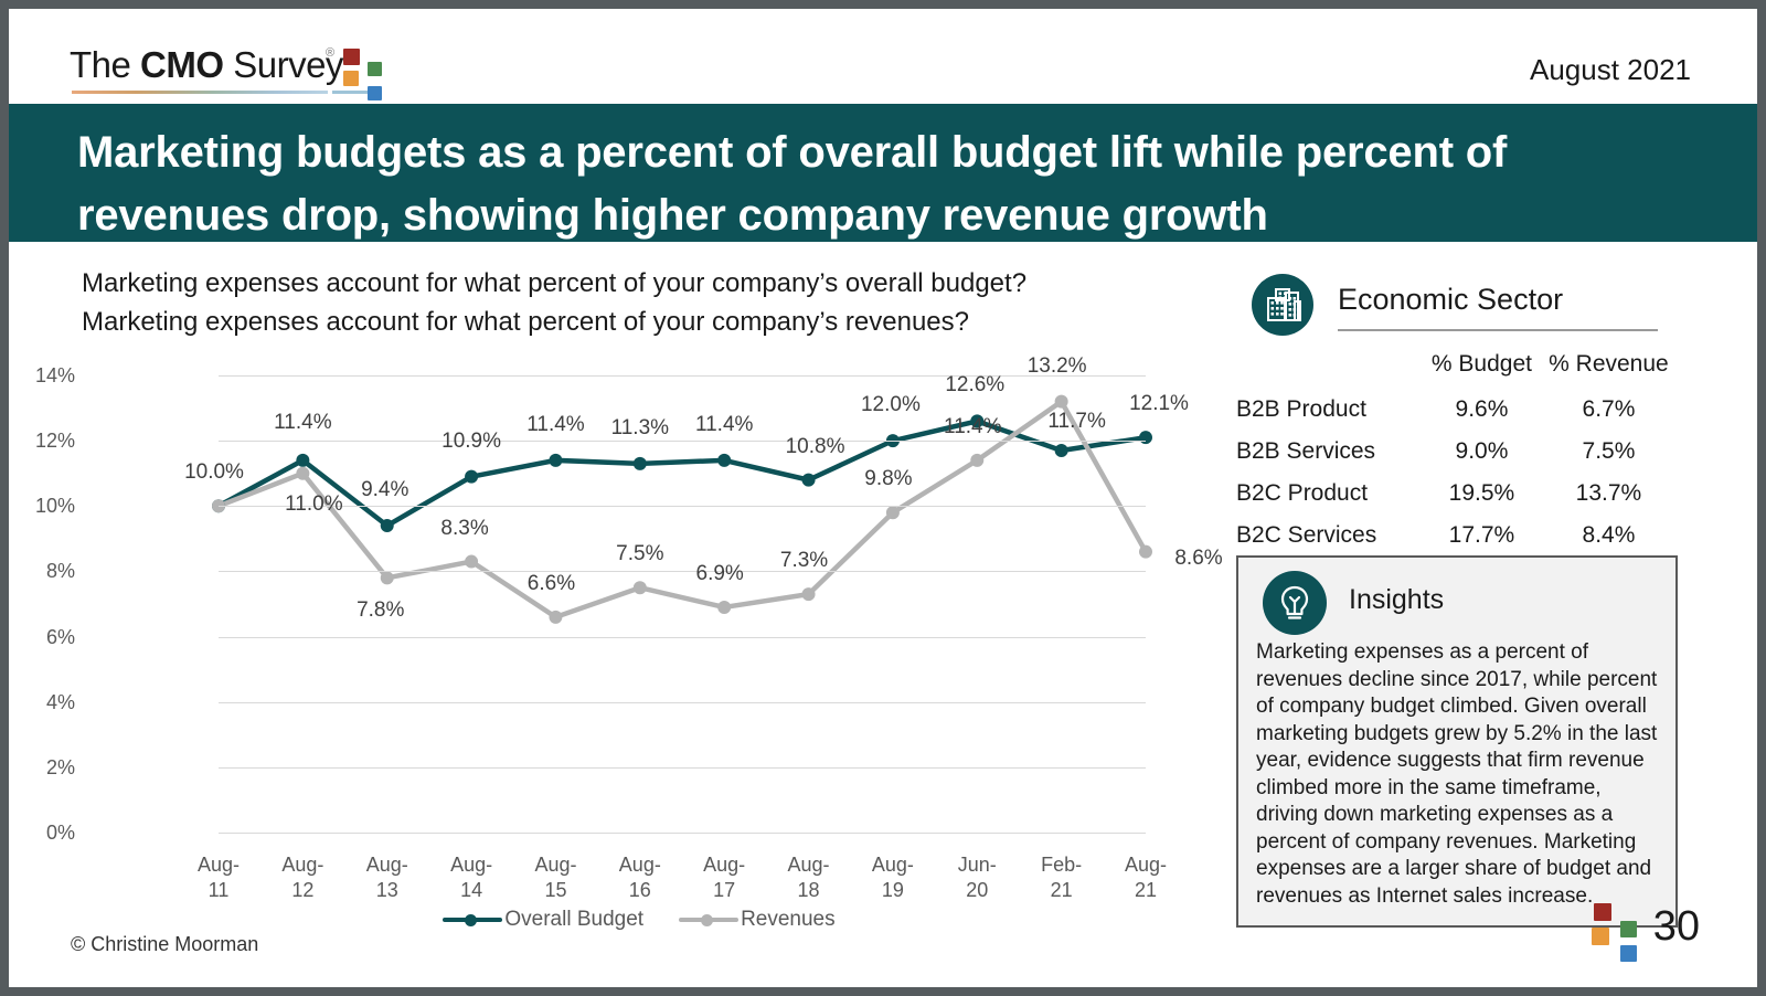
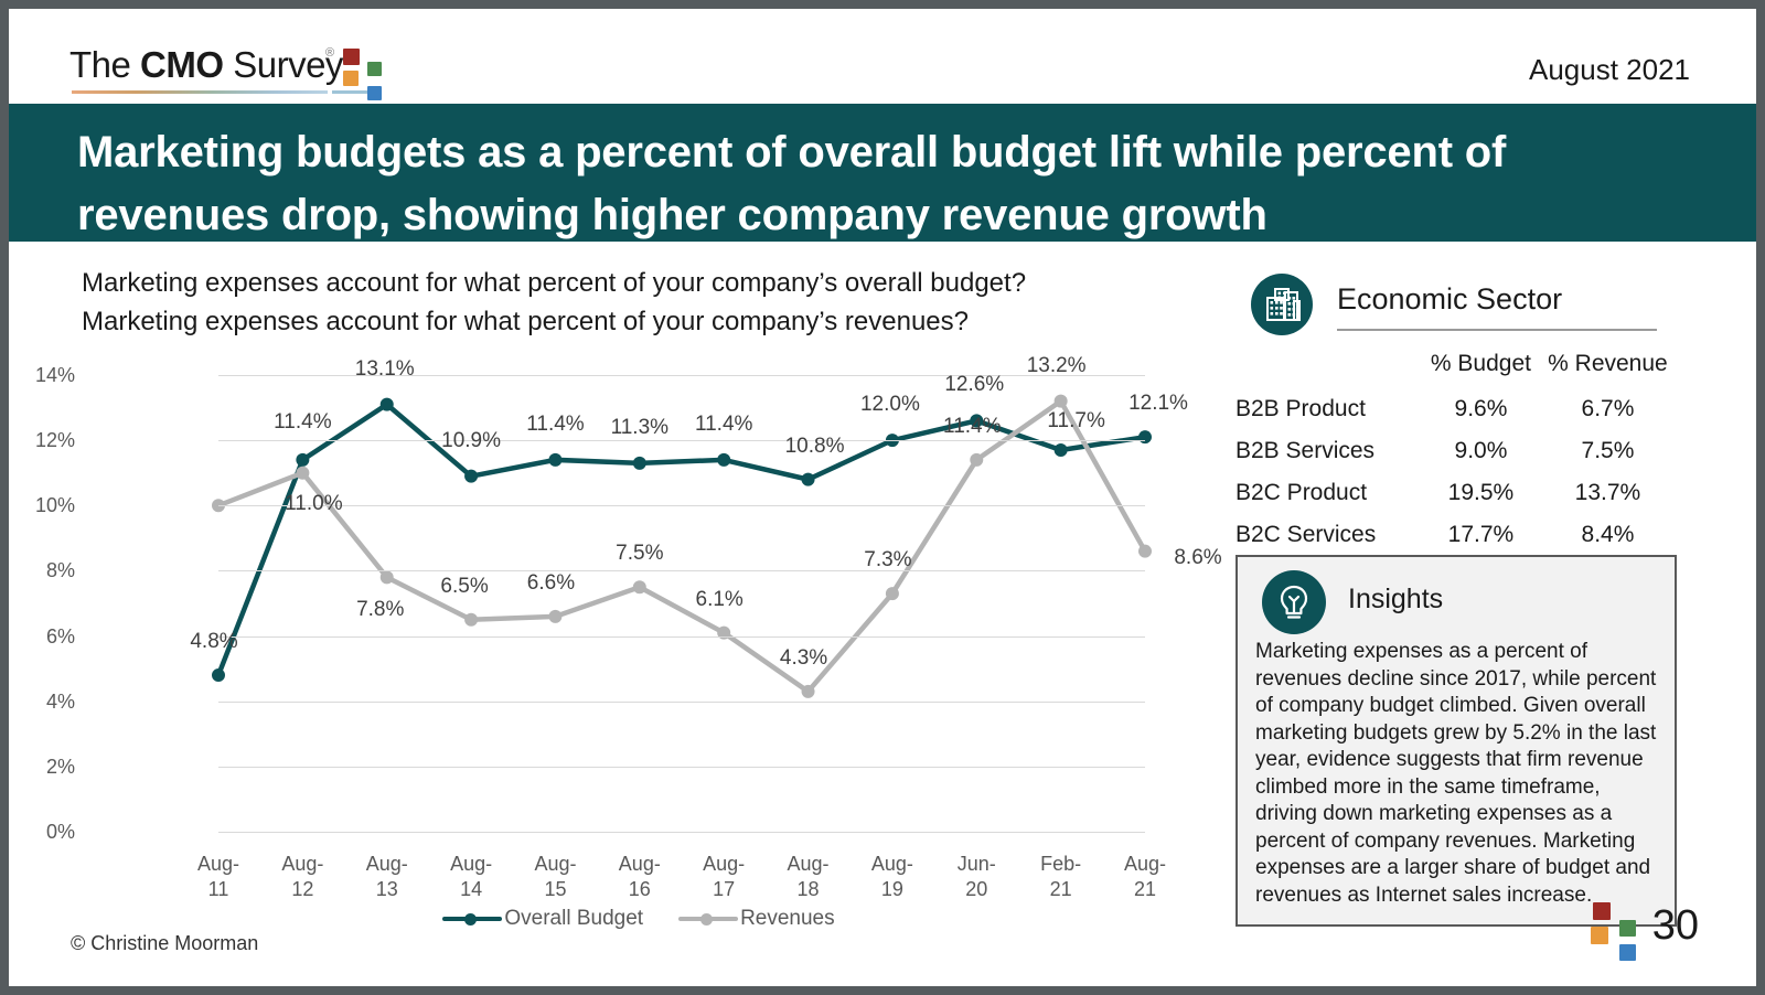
Overall Budget/Aug- 11: 10.0% -> 4.8%
Overall Budget/Aug- 13: 9.4% -> 13.1%
Revenues/Aug- 14: 8.3% -> 6.5%
Revenues/Aug- 17: 6.9% -> 6.1%
Revenues/Aug- 18: 7.3% -> 4.3%
Revenues/Aug- 19: 9.8% -> 7.3%
